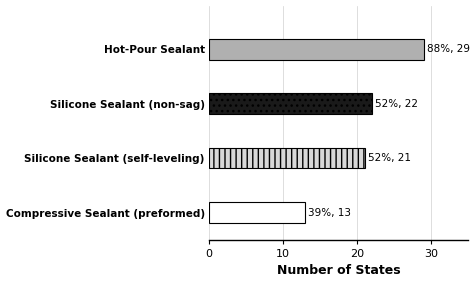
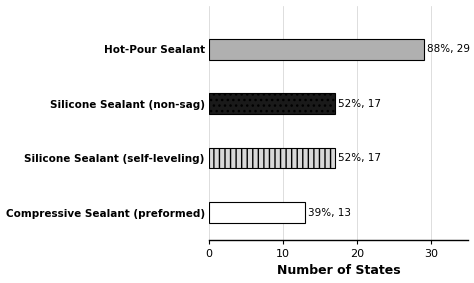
Silicone Sealant (non-sag): 22 -> 17
Silicone Sealant (self-leveling): 21 -> 17
